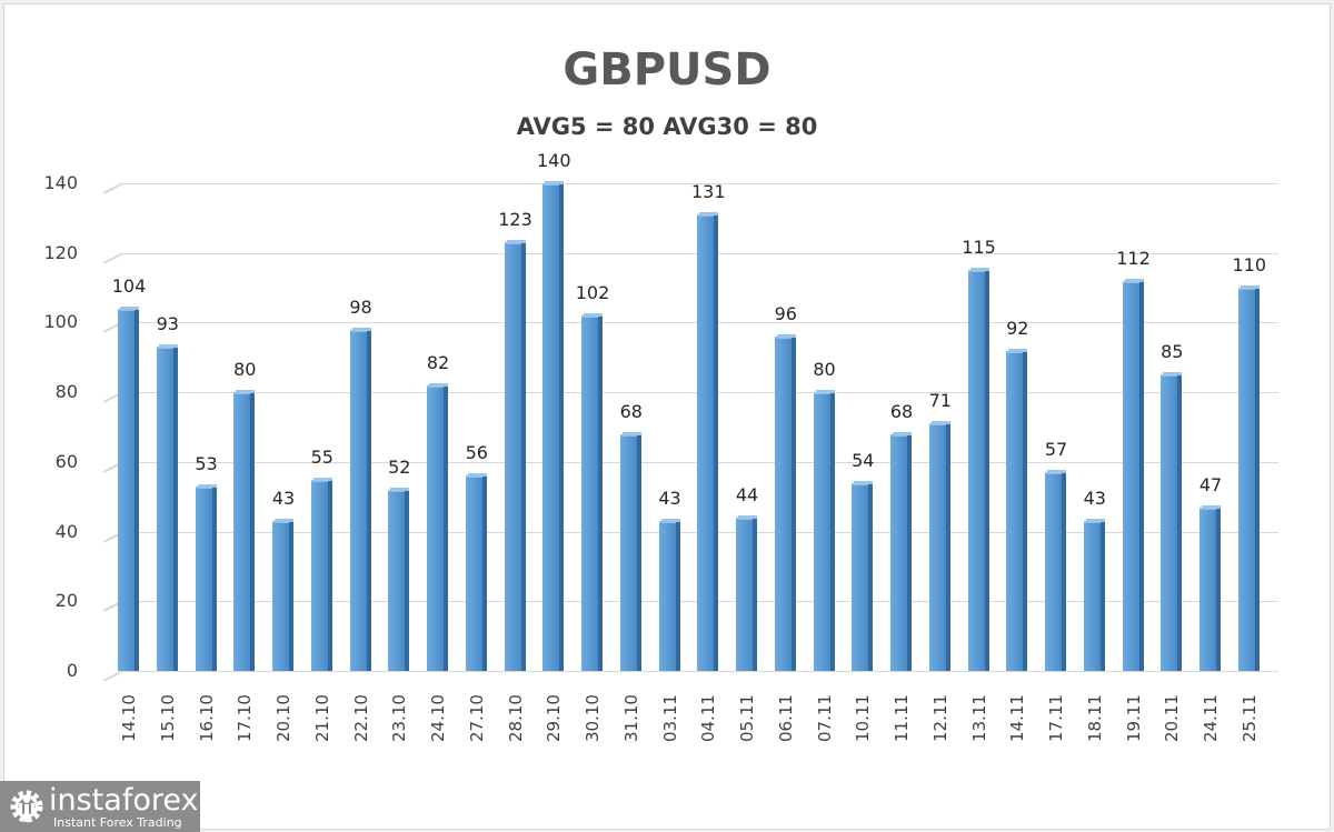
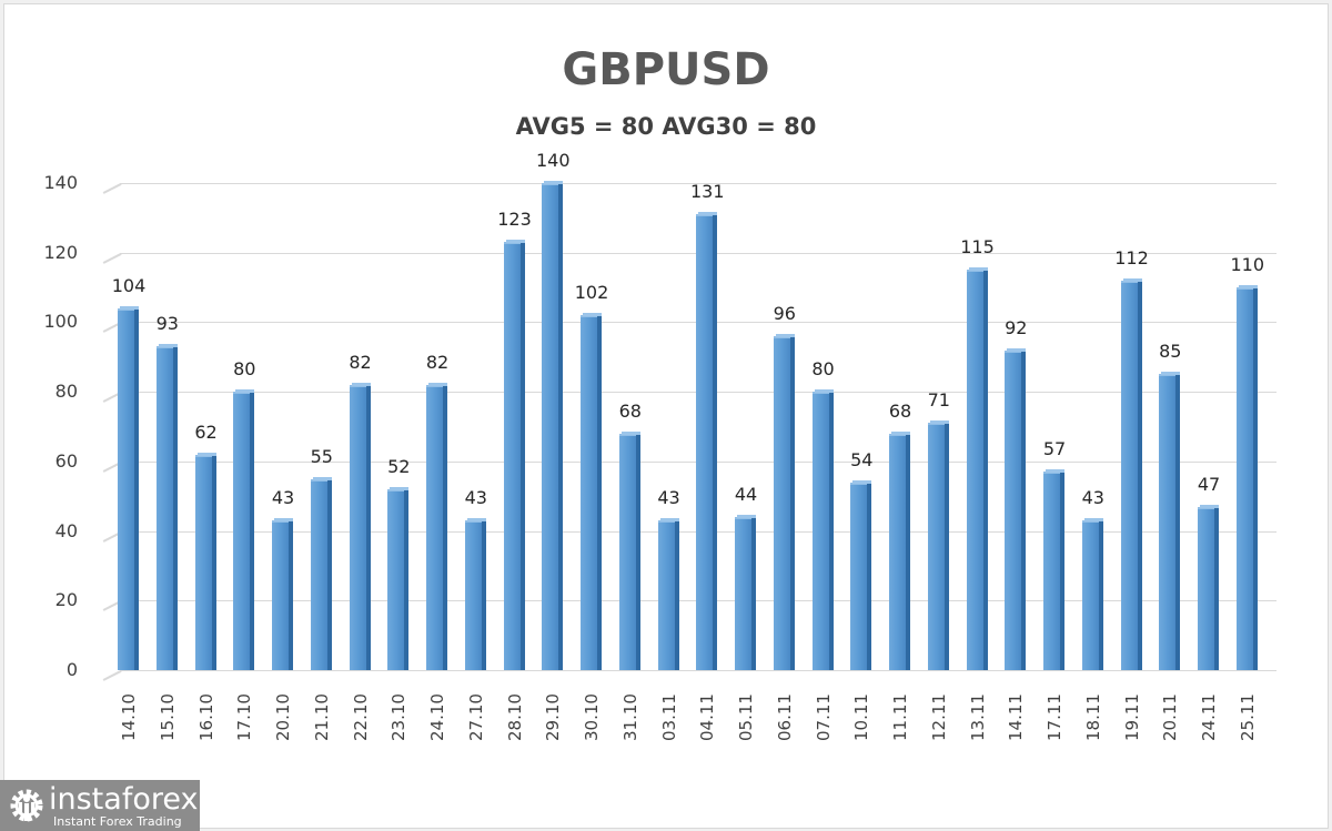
16.10: 53 -> 62
22.10: 98 -> 82
27.10: 56 -> 43
